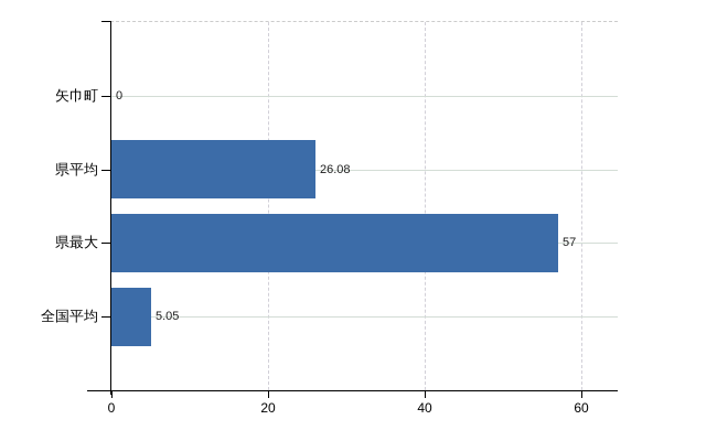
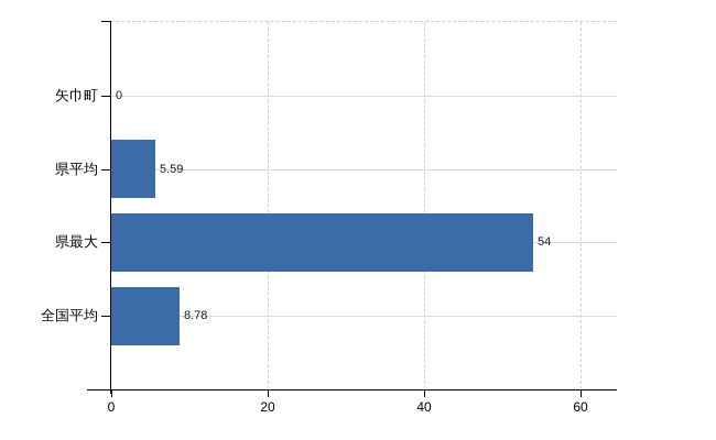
県平均: 26.08 -> 5.59
県最大: 57 -> 54
全国平均: 5.05 -> 8.78
